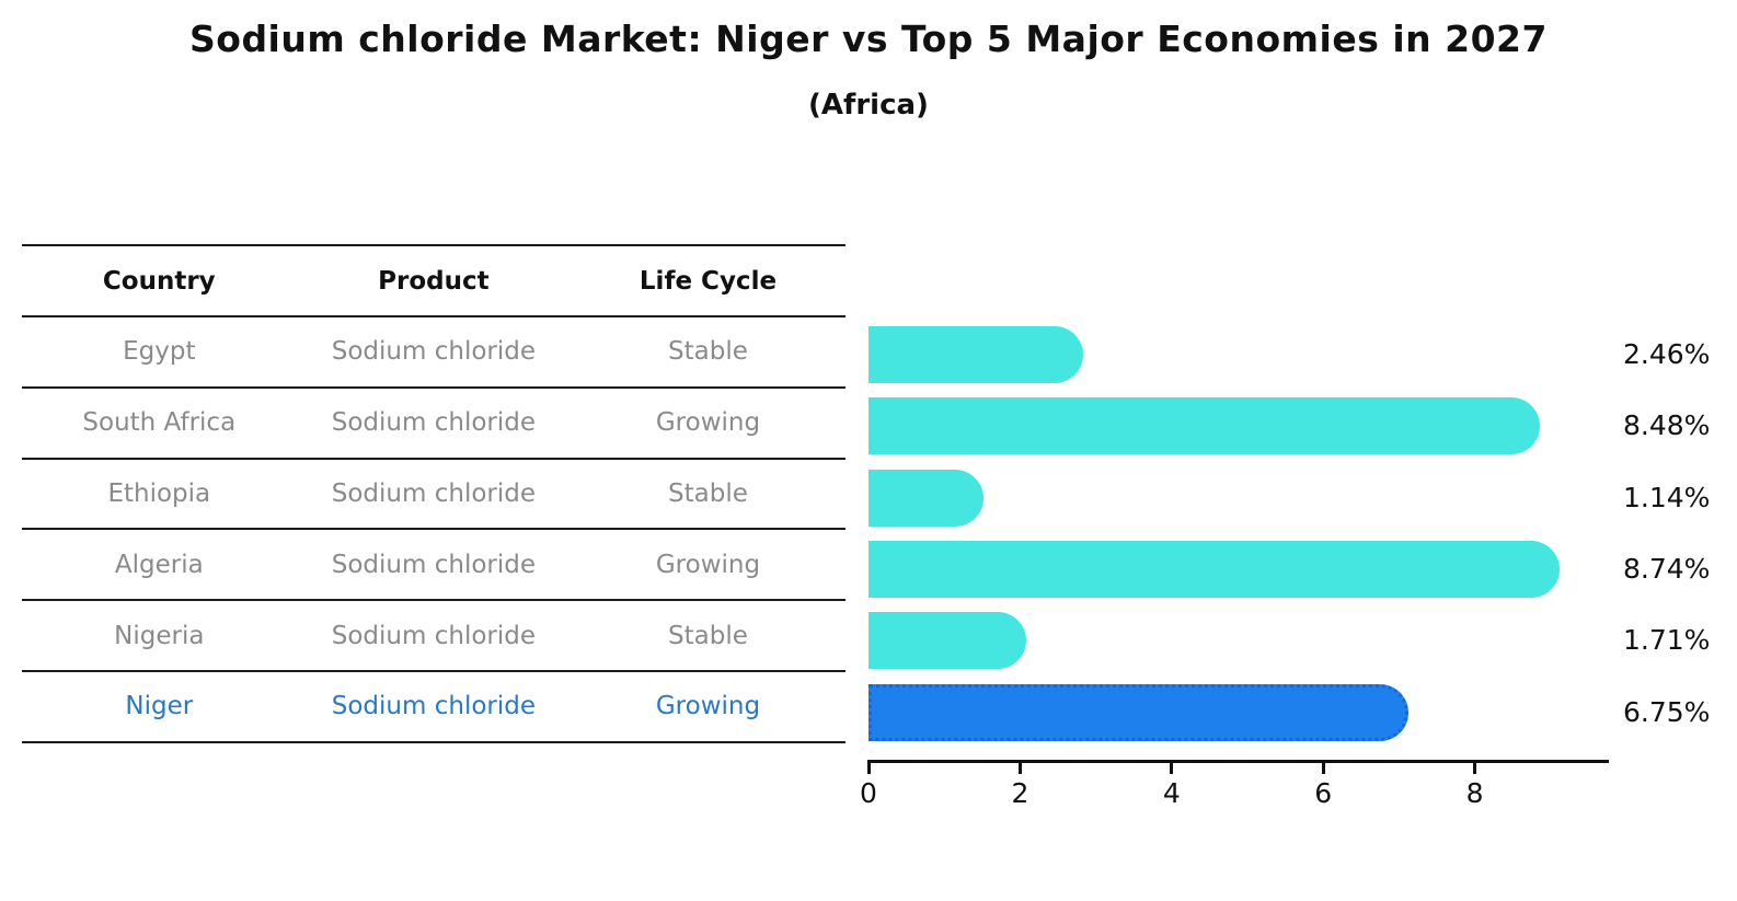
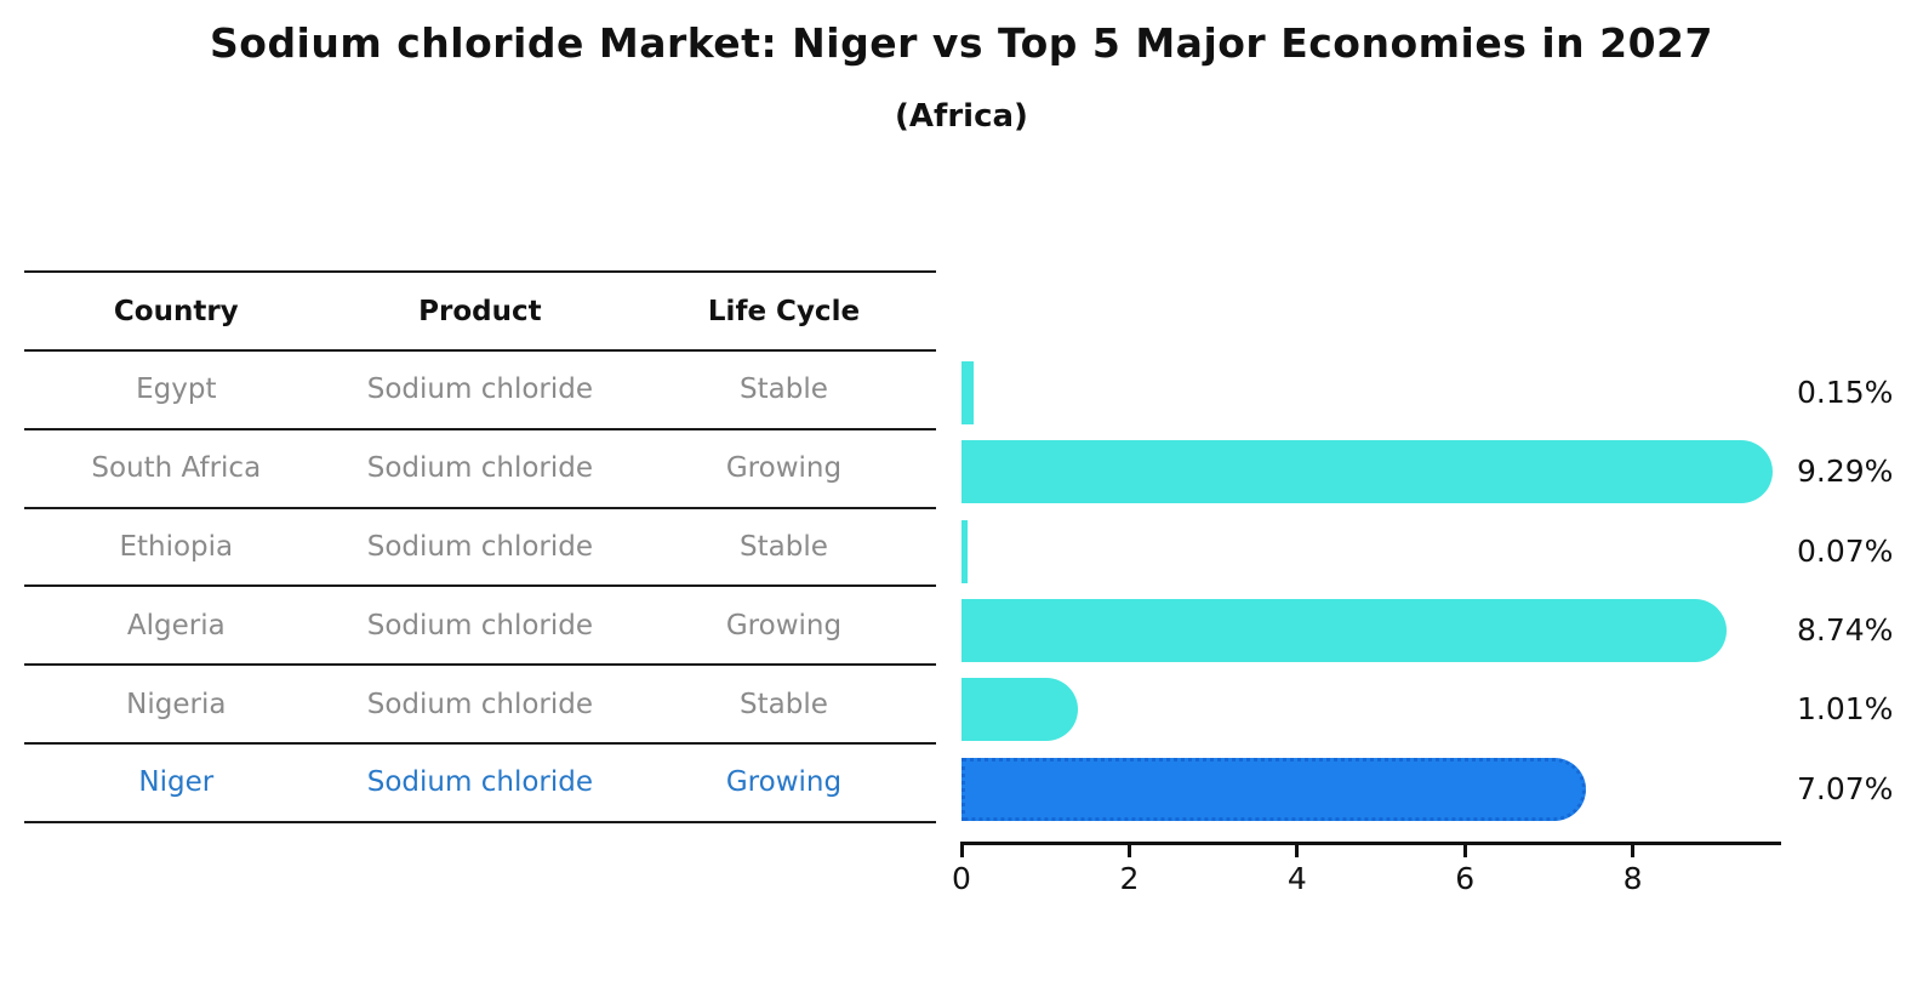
Egypt: 2.46% -> 0.15%
South Africa: 8.48% -> 9.29%
Ethiopia: 1.14% -> 0.07%
Nigeria: 1.71% -> 1.01%
Niger: 6.75% -> 7.07%
